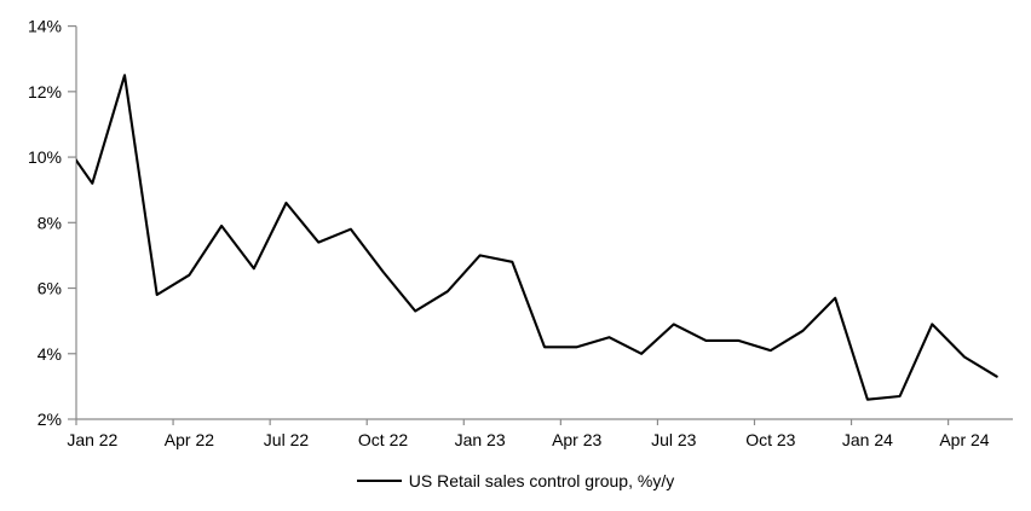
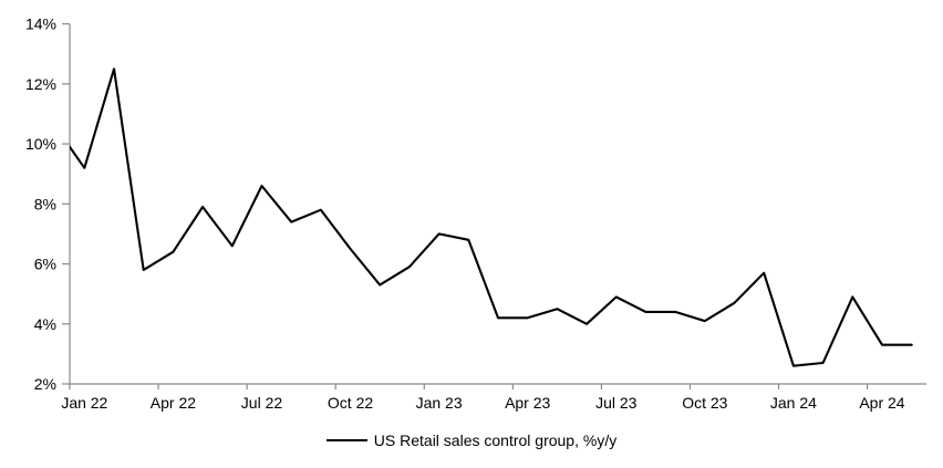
Apr 24: 3.9% -> 3.3%
